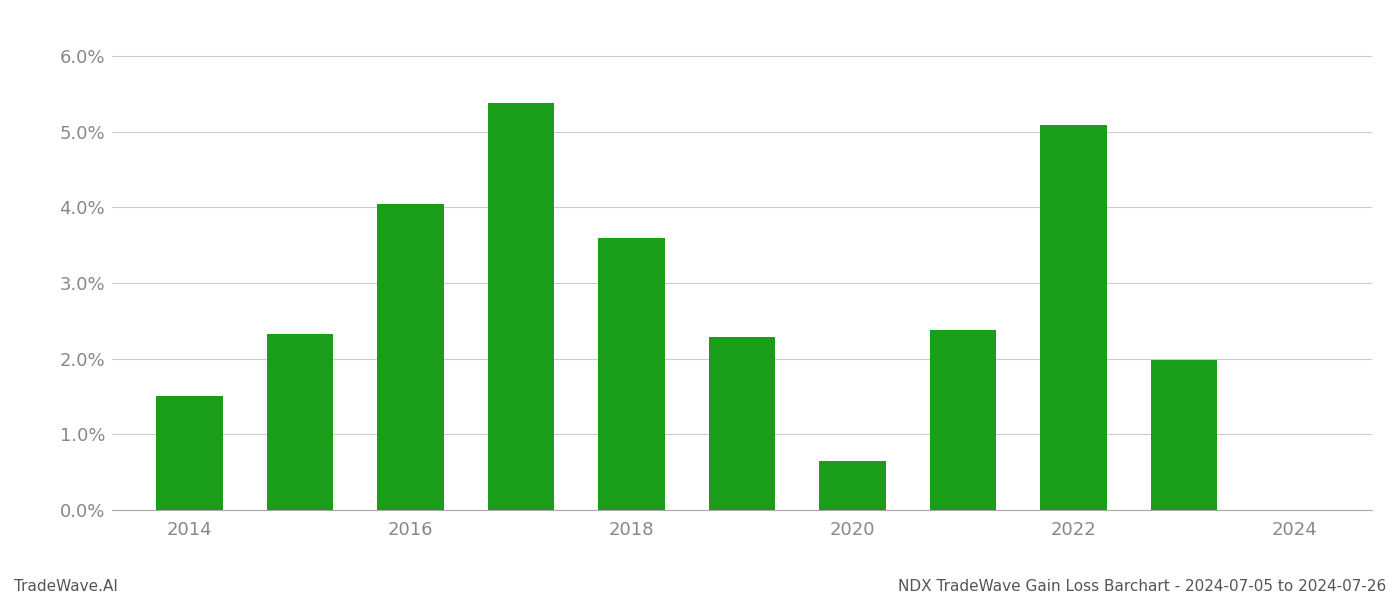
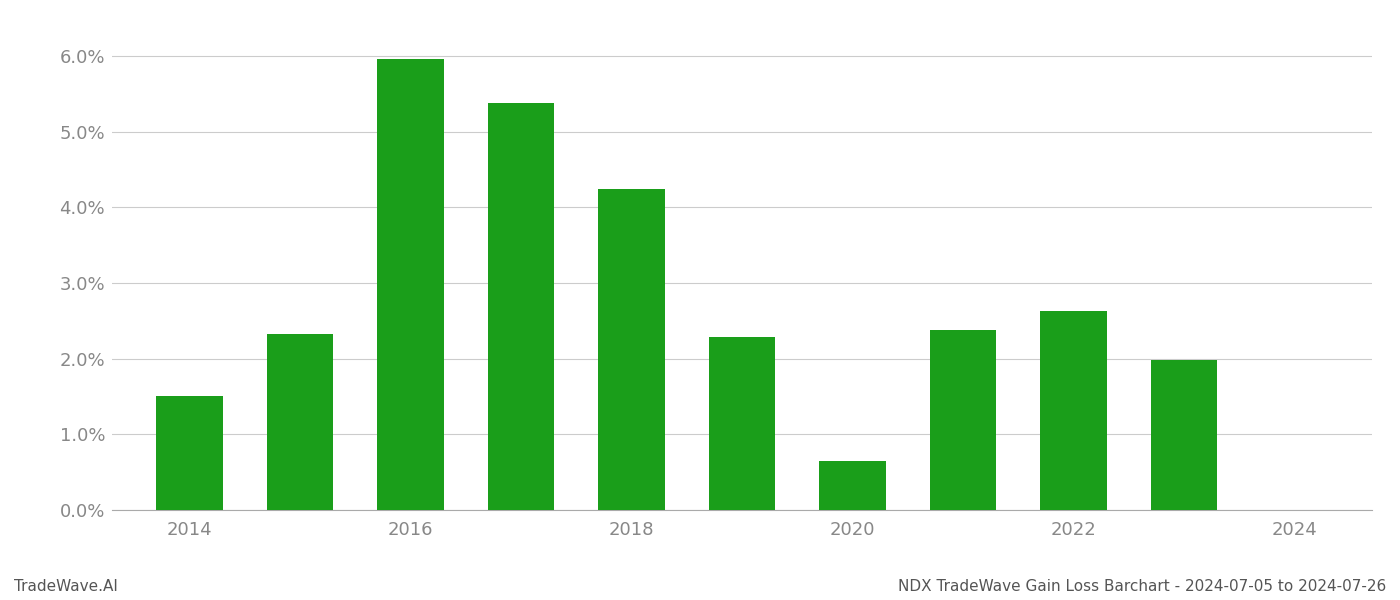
2016: 4.04% -> 5.96%
2018: 3.60% -> 4.24%
2022: 5.08% -> 2.63%
